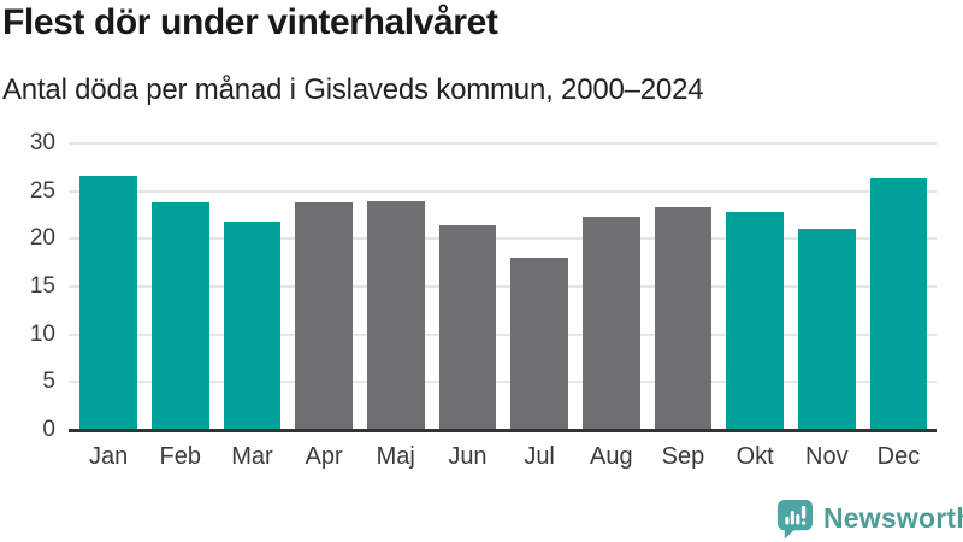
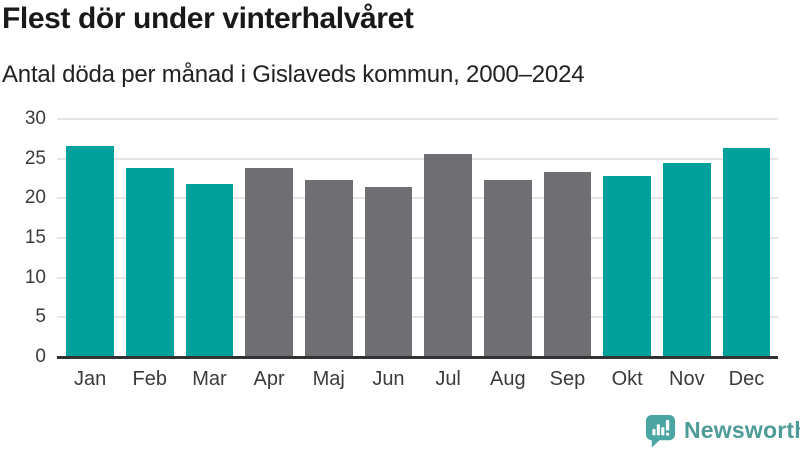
Maj: 24 -> 22
Jul: 18 -> 26
Nov: 21 -> 24
